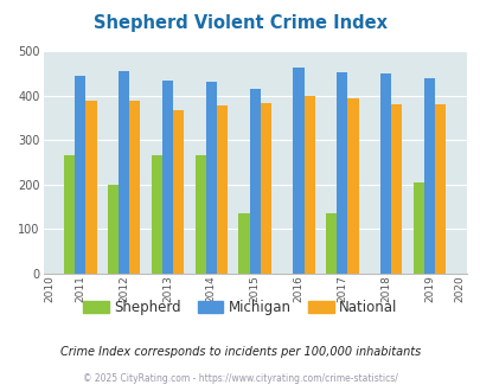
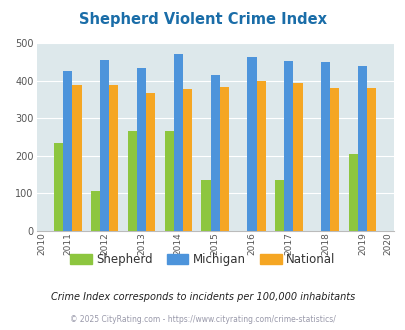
Shepherd/2011: 265 -> 235
Michigan/2011: 445 -> 425
Shepherd/2012: 200 -> 105
Michigan/2014: 430 -> 470
